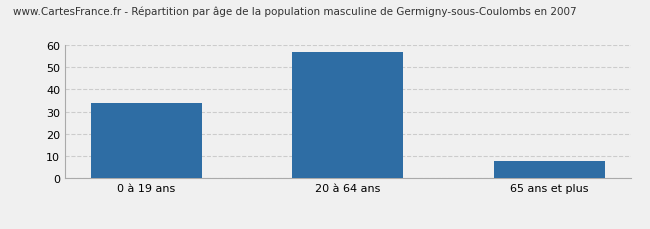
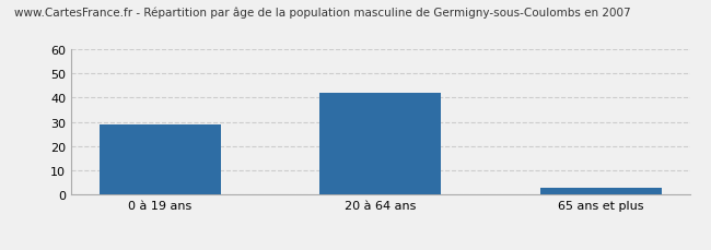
0 à 19 ans: 34 -> 29
20 à 64 ans: 57 -> 42
65 ans et plus: 8 -> 3
